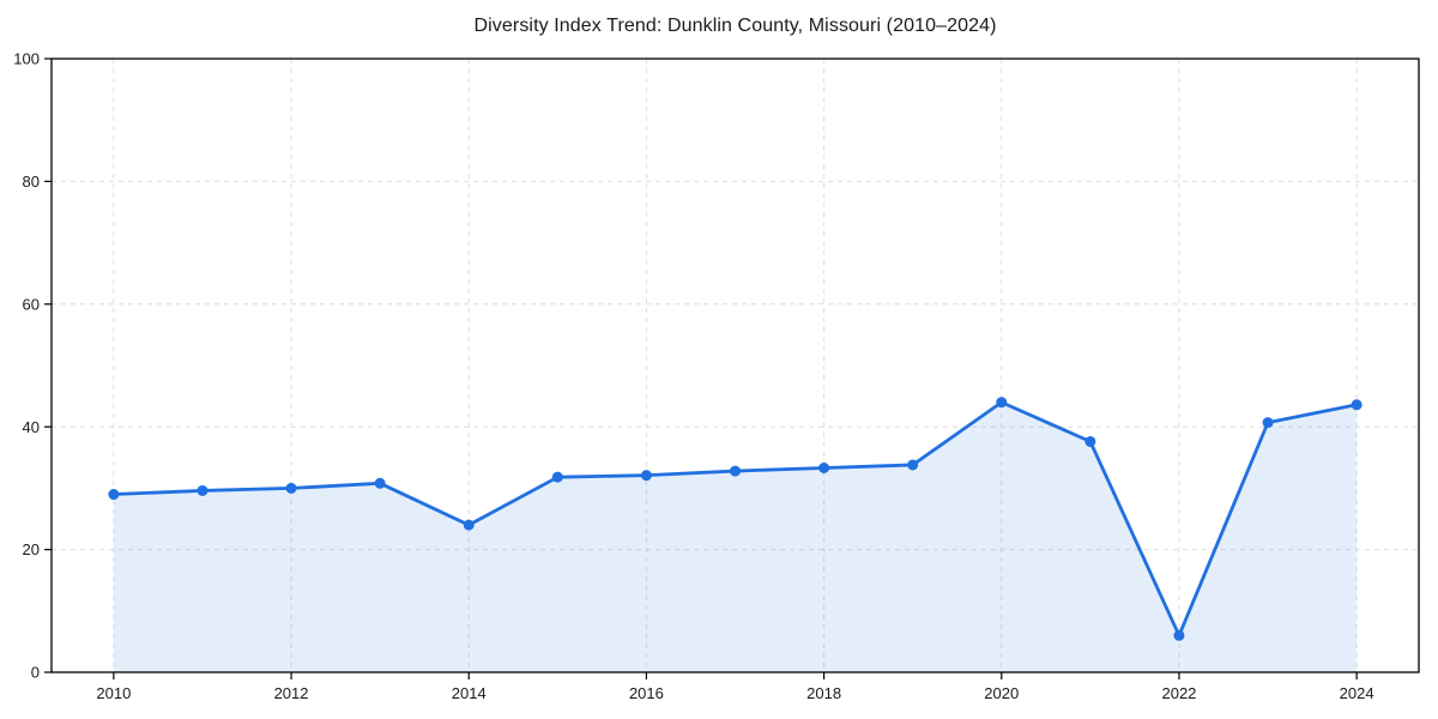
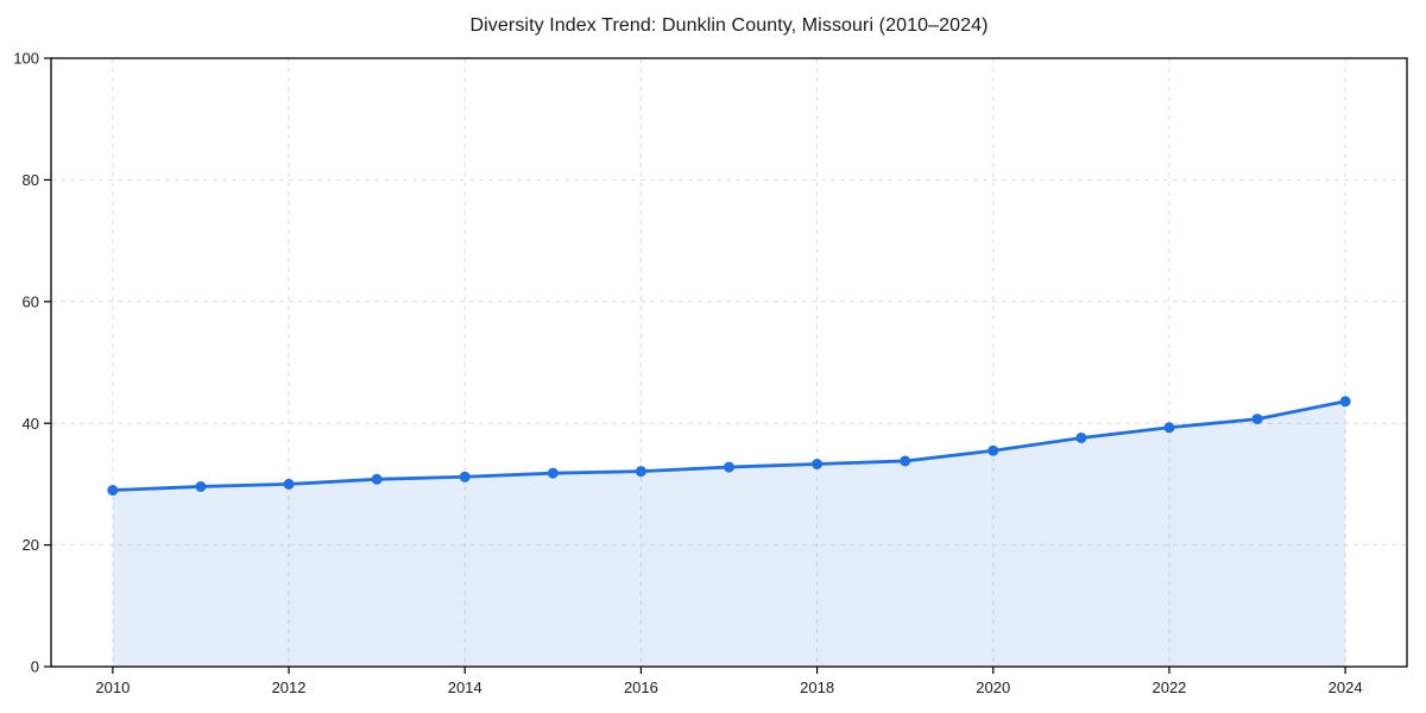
2014: 24 -> 31
2020: 44 -> 36
2022: 6 -> 39
